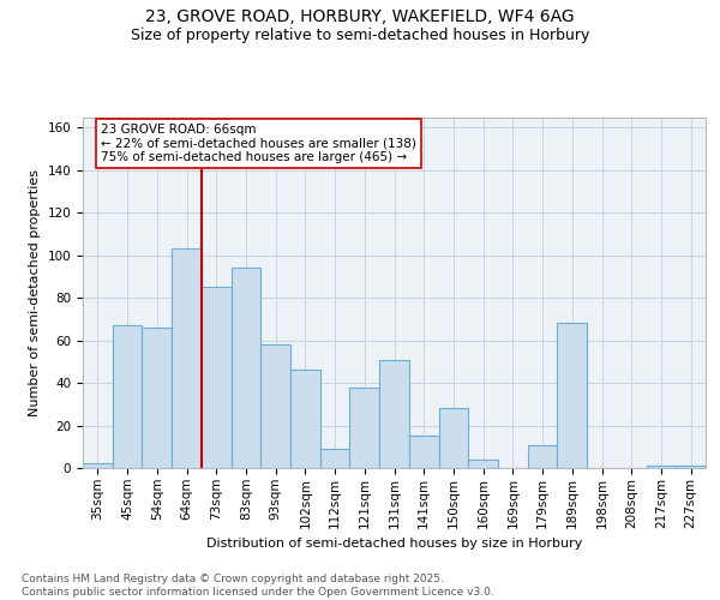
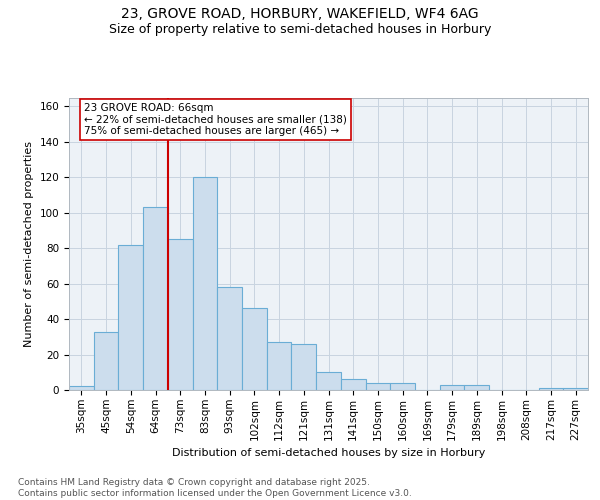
45sqm: 67 -> 33
54sqm: 66 -> 82
83sqm: 94 -> 120
112sqm: 9 -> 27
121sqm: 38 -> 26
131sqm: 51 -> 10
141sqm: 15 -> 6
150sqm: 28 -> 4
179sqm: 11 -> 3
189sqm: 68 -> 3
